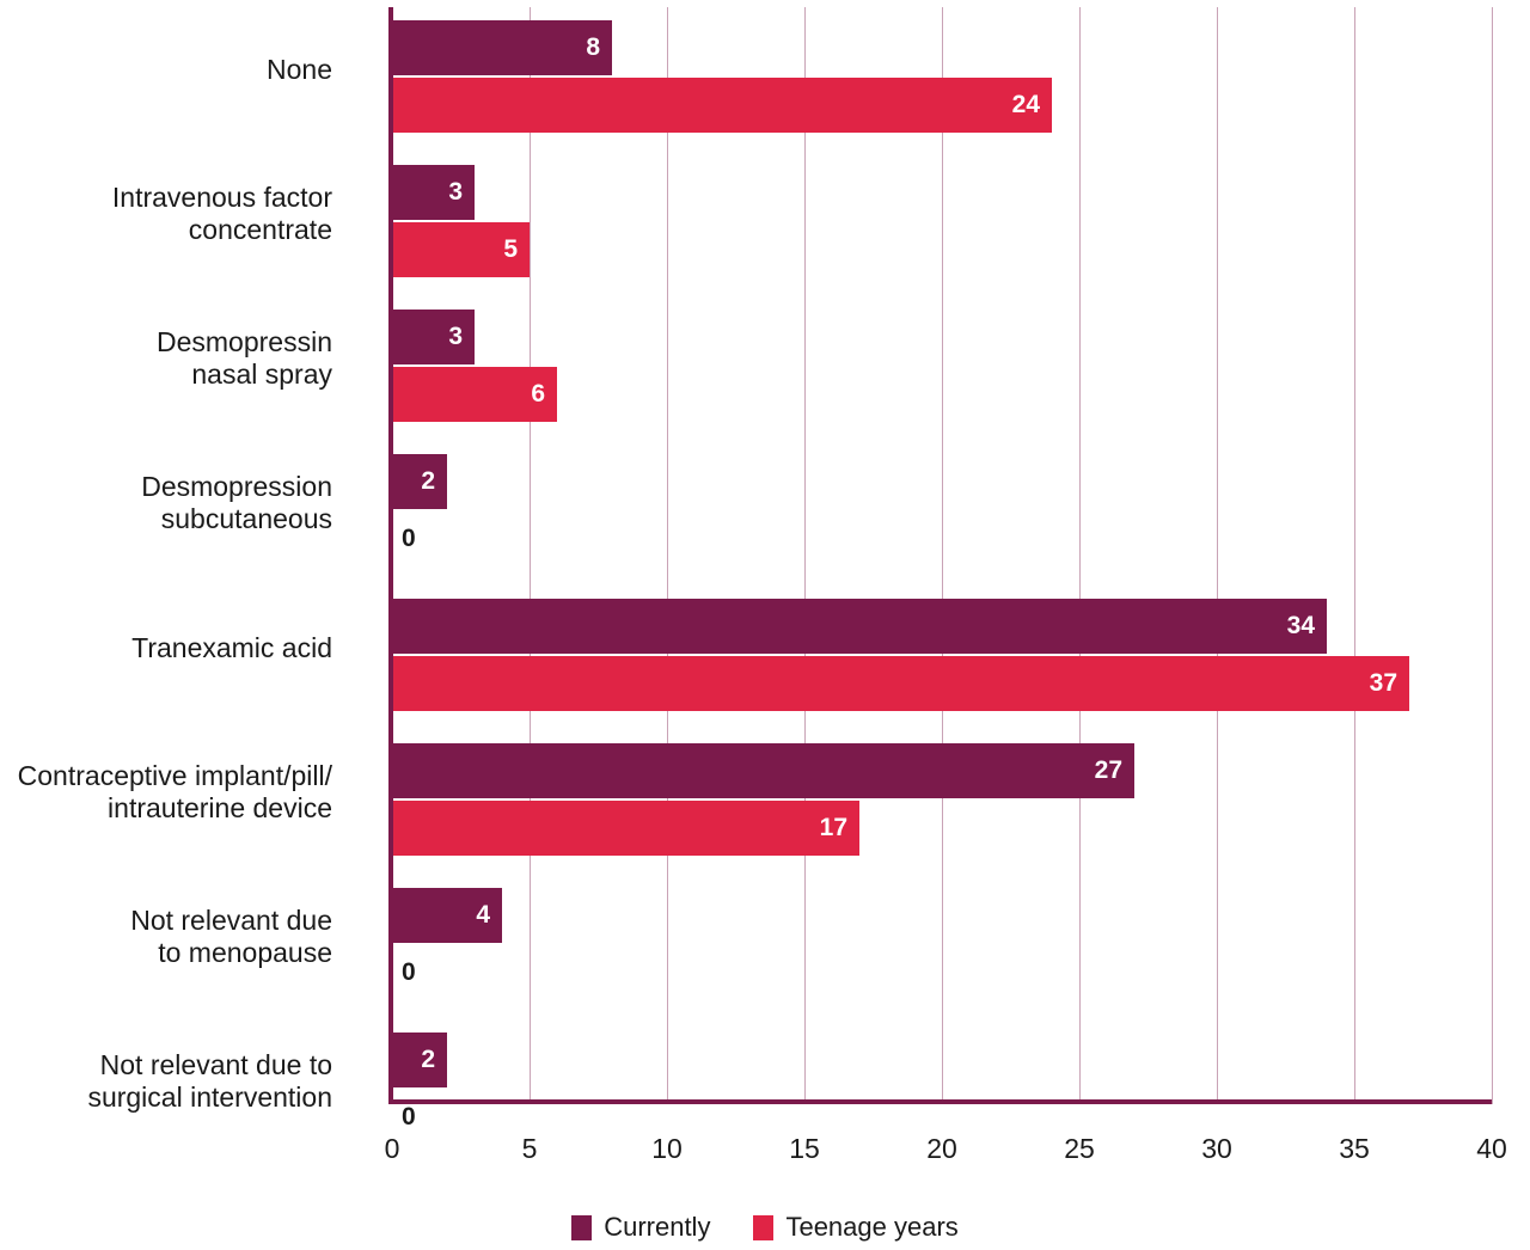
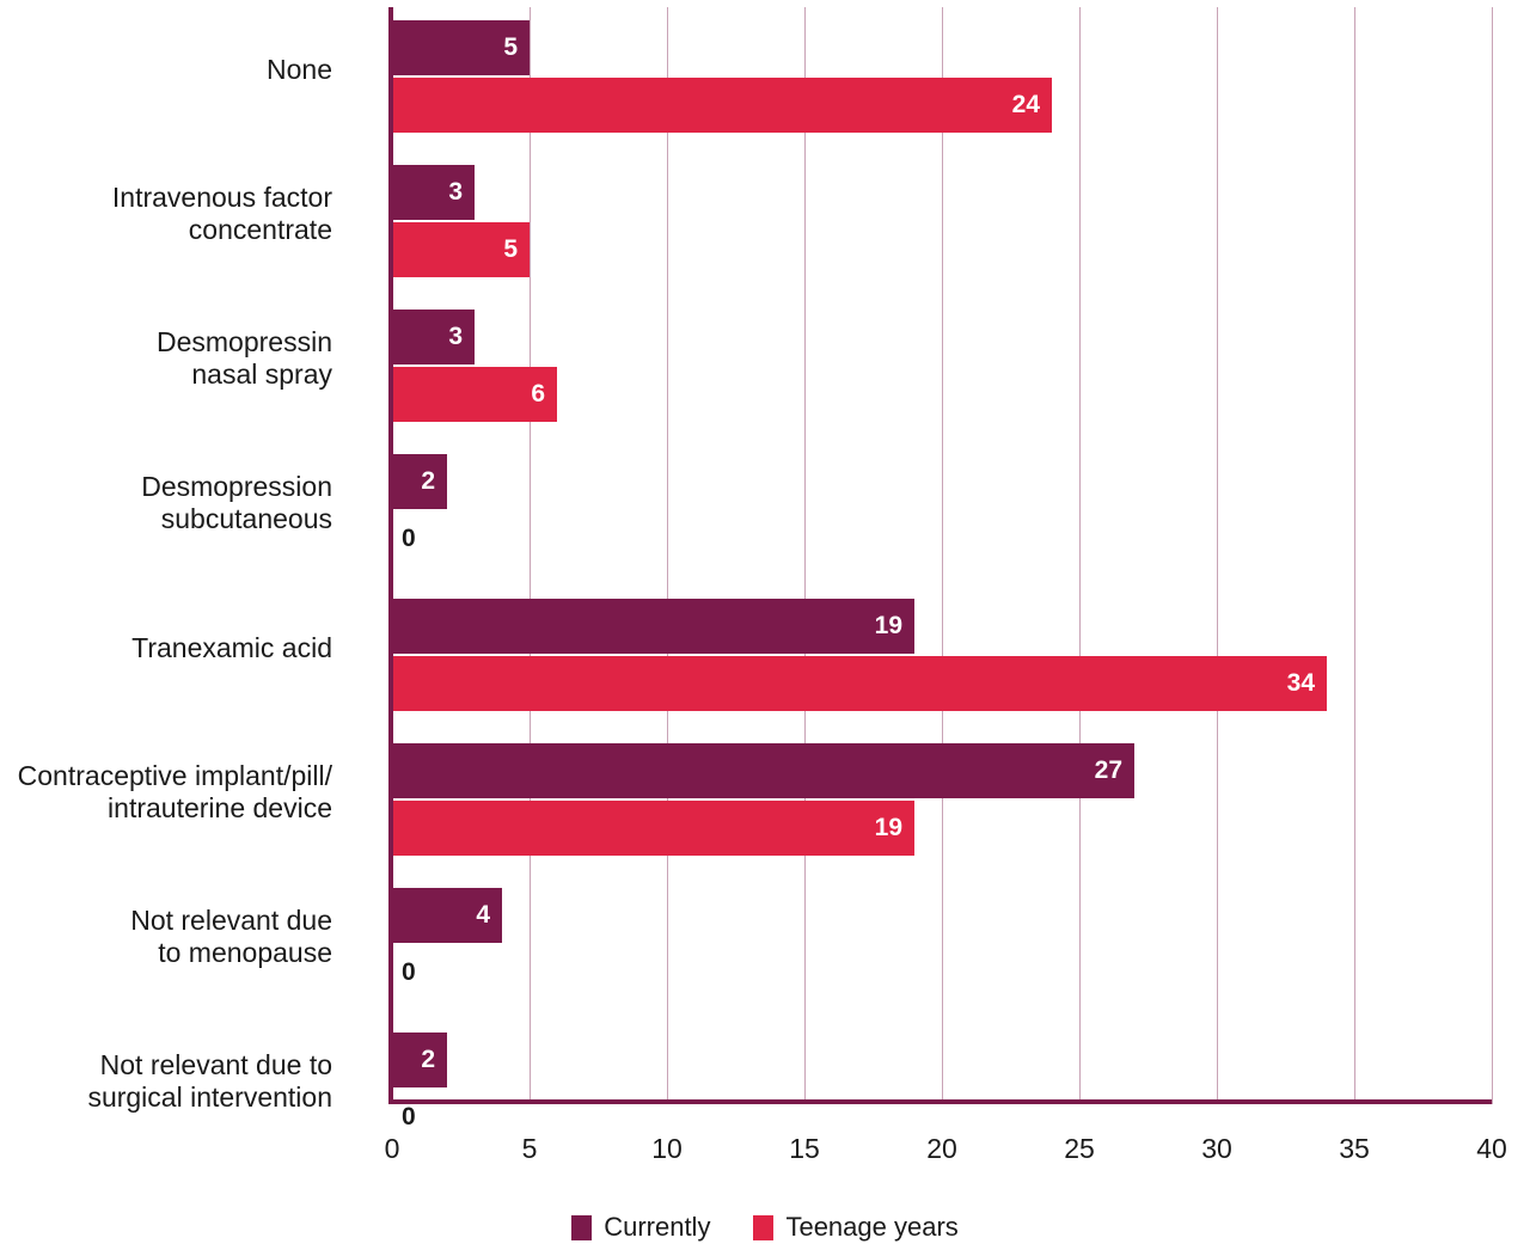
Currently/None: 8 -> 5
Currently/Tranexamic acid: 34 -> 19
Teenage years/Tranexamic acid: 37 -> 34
Teenage years/Contraceptive implant/pill/ intrauterine device: 17 -> 19
